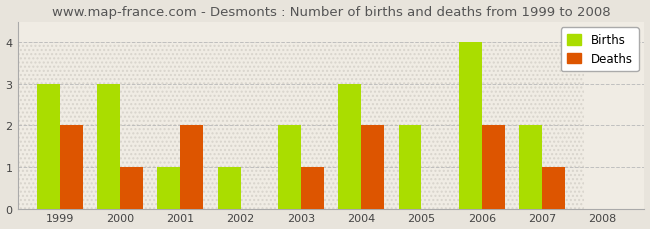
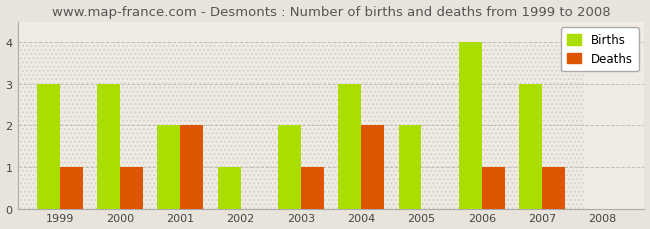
Deaths/1999: 2 -> 1
Births/2001: 1 -> 2
Deaths/2006: 2 -> 1
Births/2007: 2 -> 3
